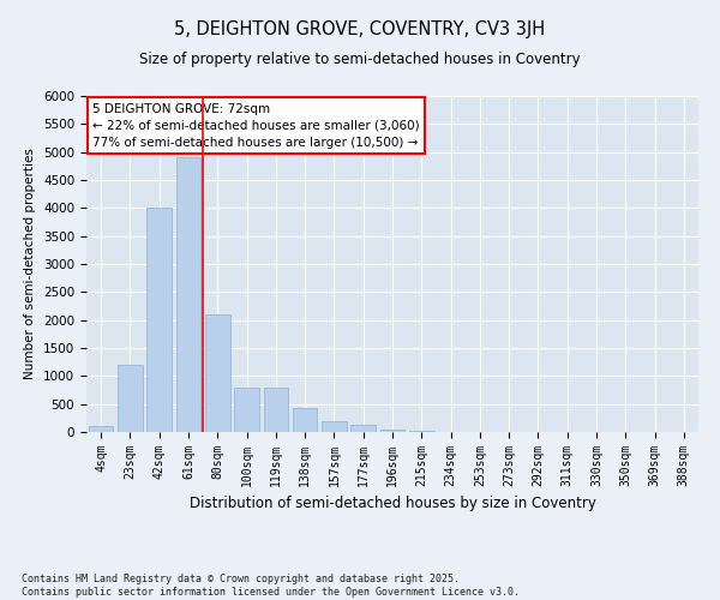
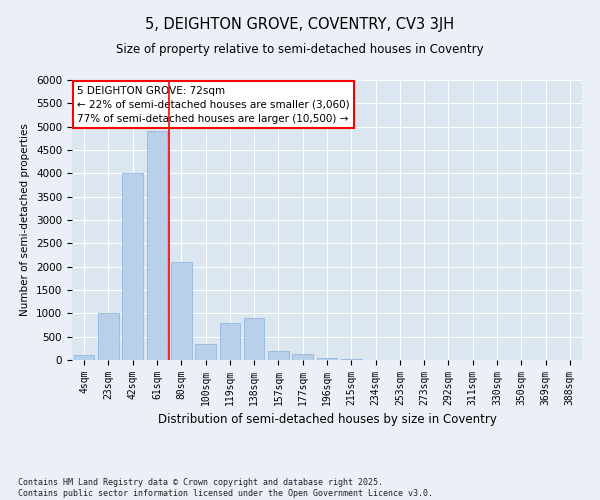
23sqm: 1200 -> 1000
100sqm: 800 -> 350
138sqm: 420 -> 900
